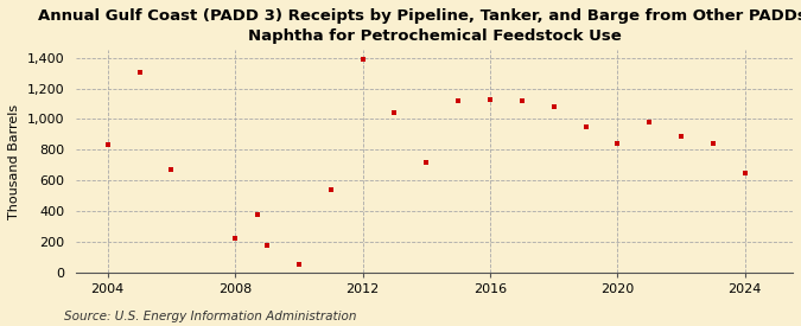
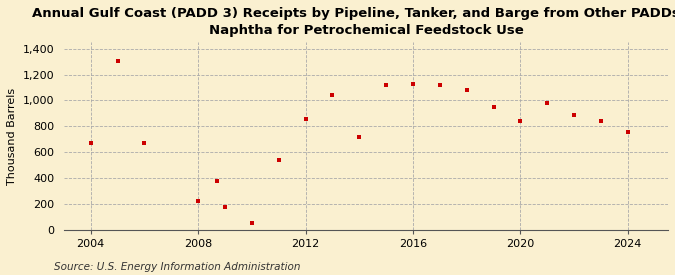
2004: 830 -> 670
2012: 1,390 -> 860
2024: 650 -> 760
